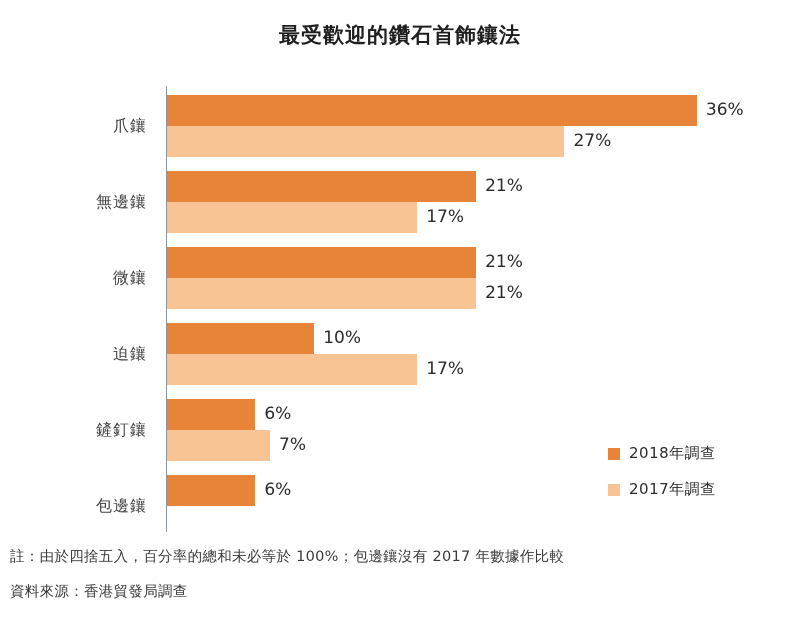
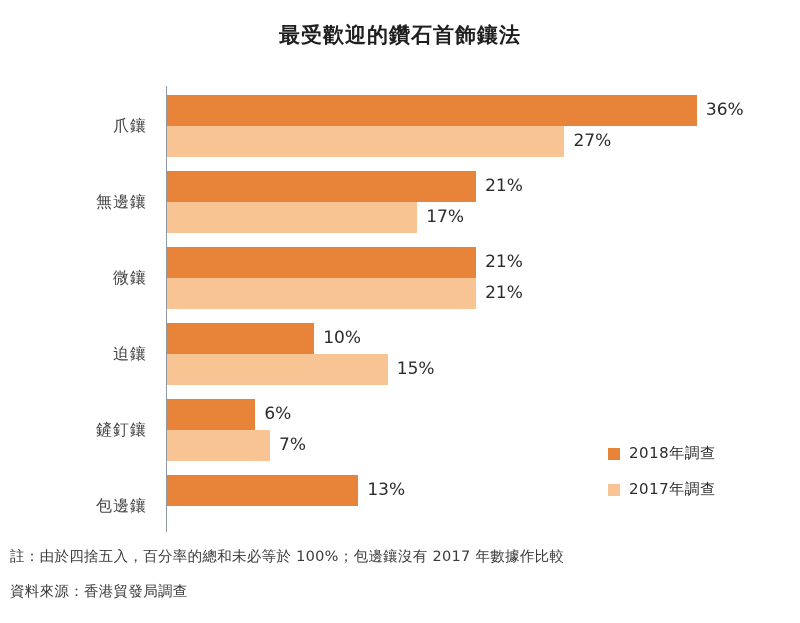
2017年調查/迫鑲: 17% -> 15%
2018年調查/包邊鑲: 6% -> 13%
